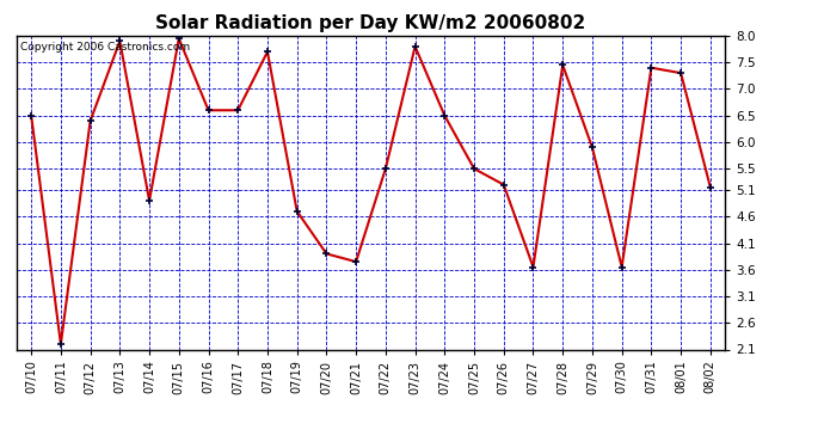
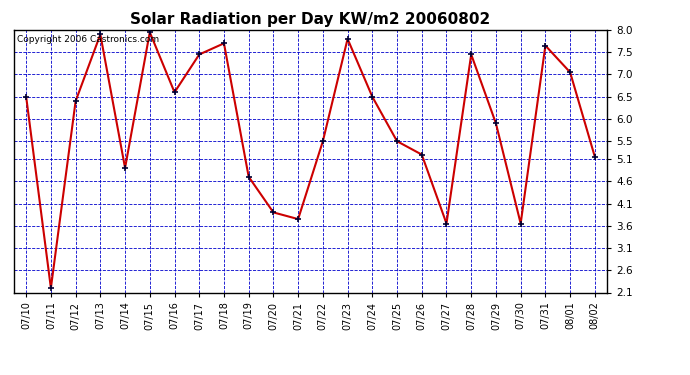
07/17: 6.60 -> 7.45
07/31: 7.40 -> 7.65
08/01: 7.30 -> 7.05
